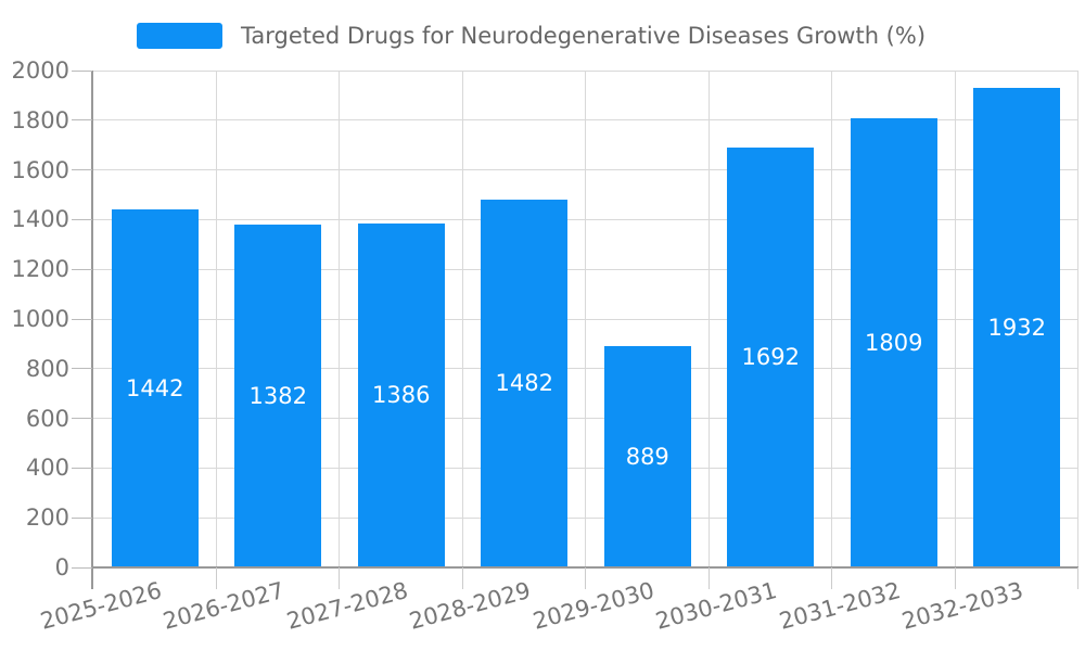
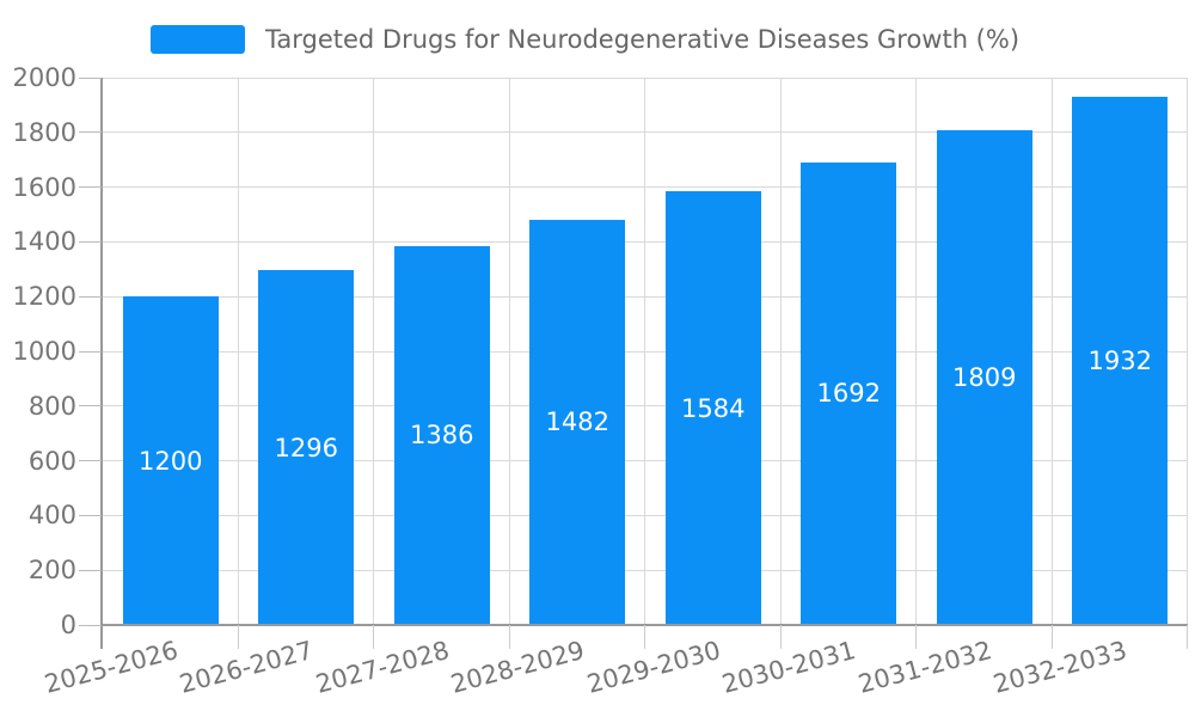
2025-2026: 1442 -> 1200
2026-2027: 1382 -> 1296
2029-2030: 889 -> 1584
